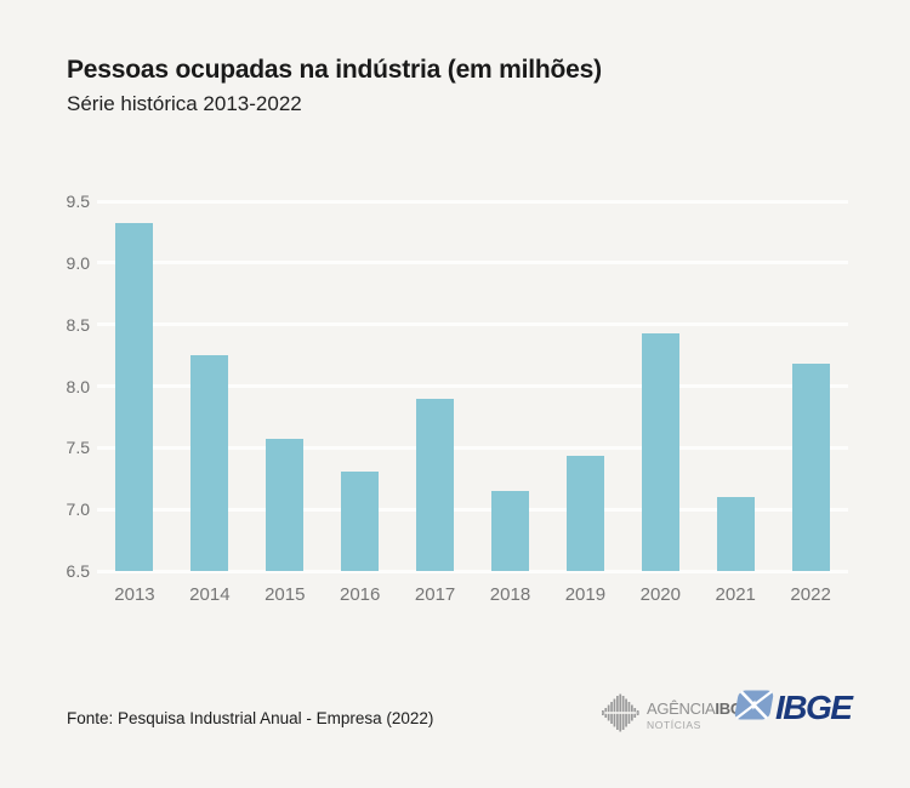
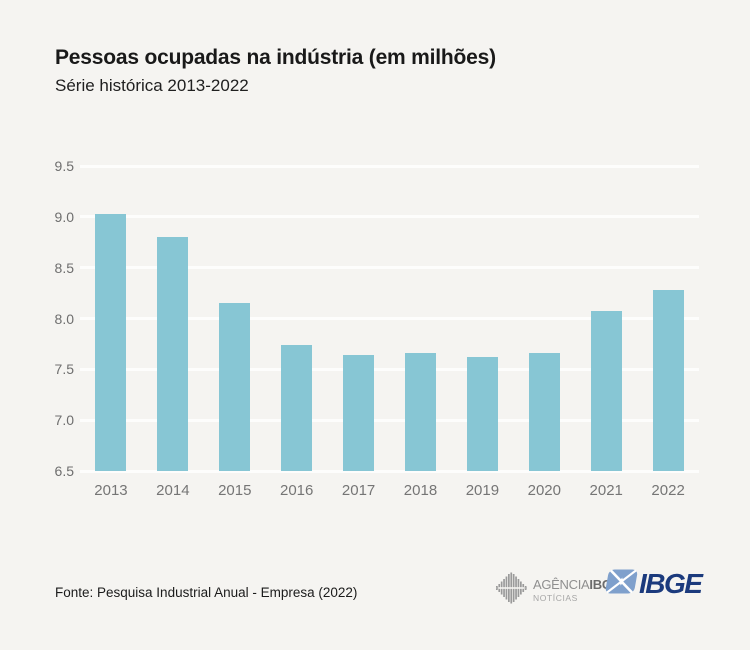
2013: 9.32 -> 9.03
2014: 8.25 -> 8.80
2015: 7.57 -> 8.15
2016: 7.31 -> 7.74
2017: 7.90 -> 7.64
2018: 7.15 -> 7.66
2019: 7.43 -> 7.62
2020: 8.43 -> 7.66
2021: 7.10 -> 8.07
2022: 8.18 -> 8.28
